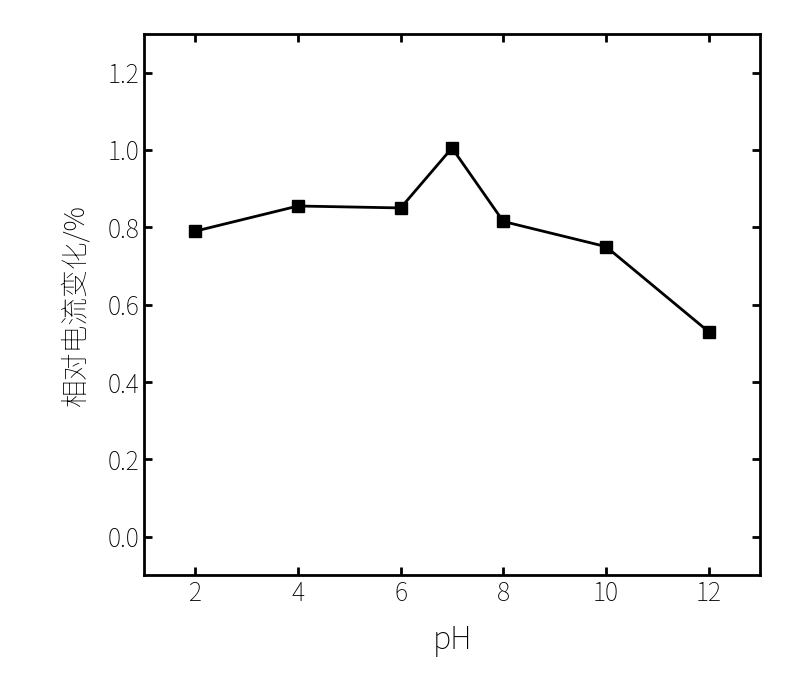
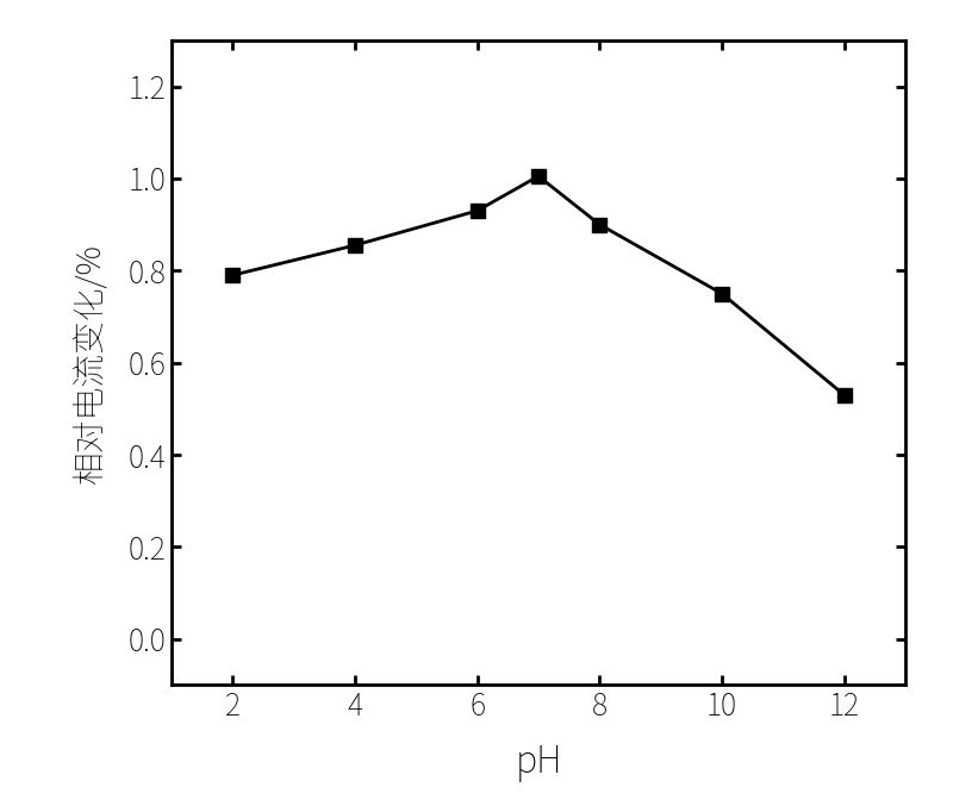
6: 0.850 -> 0.930
8: 0.815 -> 0.900
